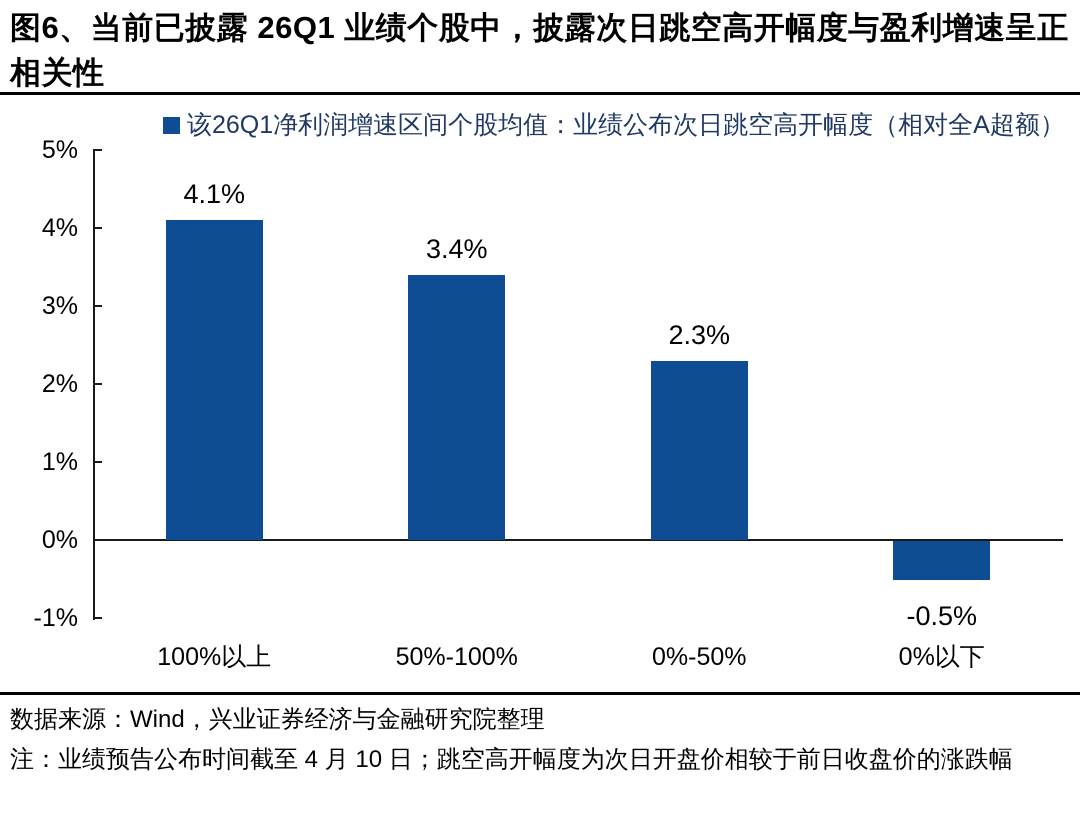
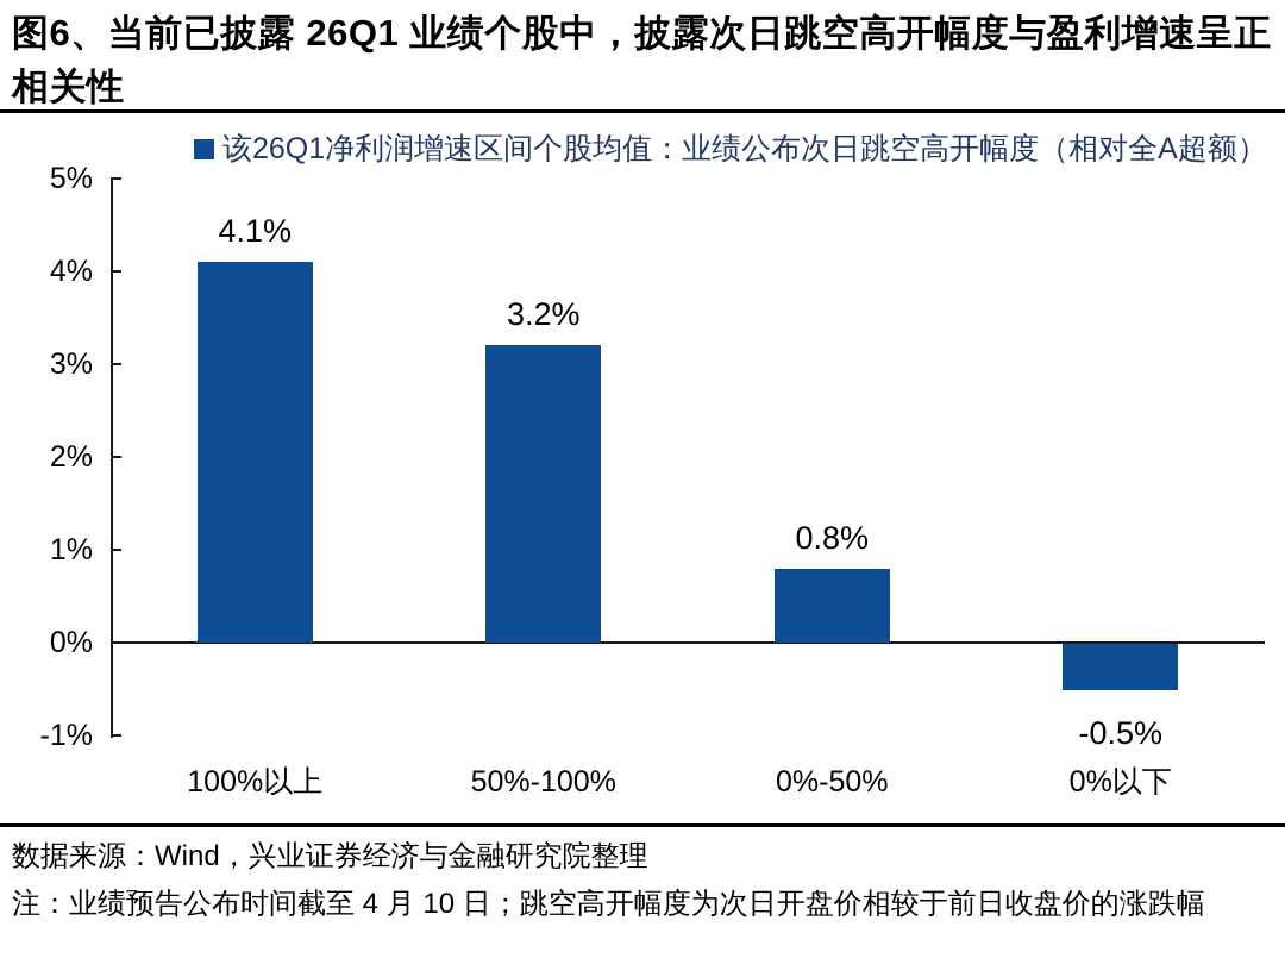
50%-100%: 3.4% -> 3.2%
0%-50%: 2.3% -> 0.8%
